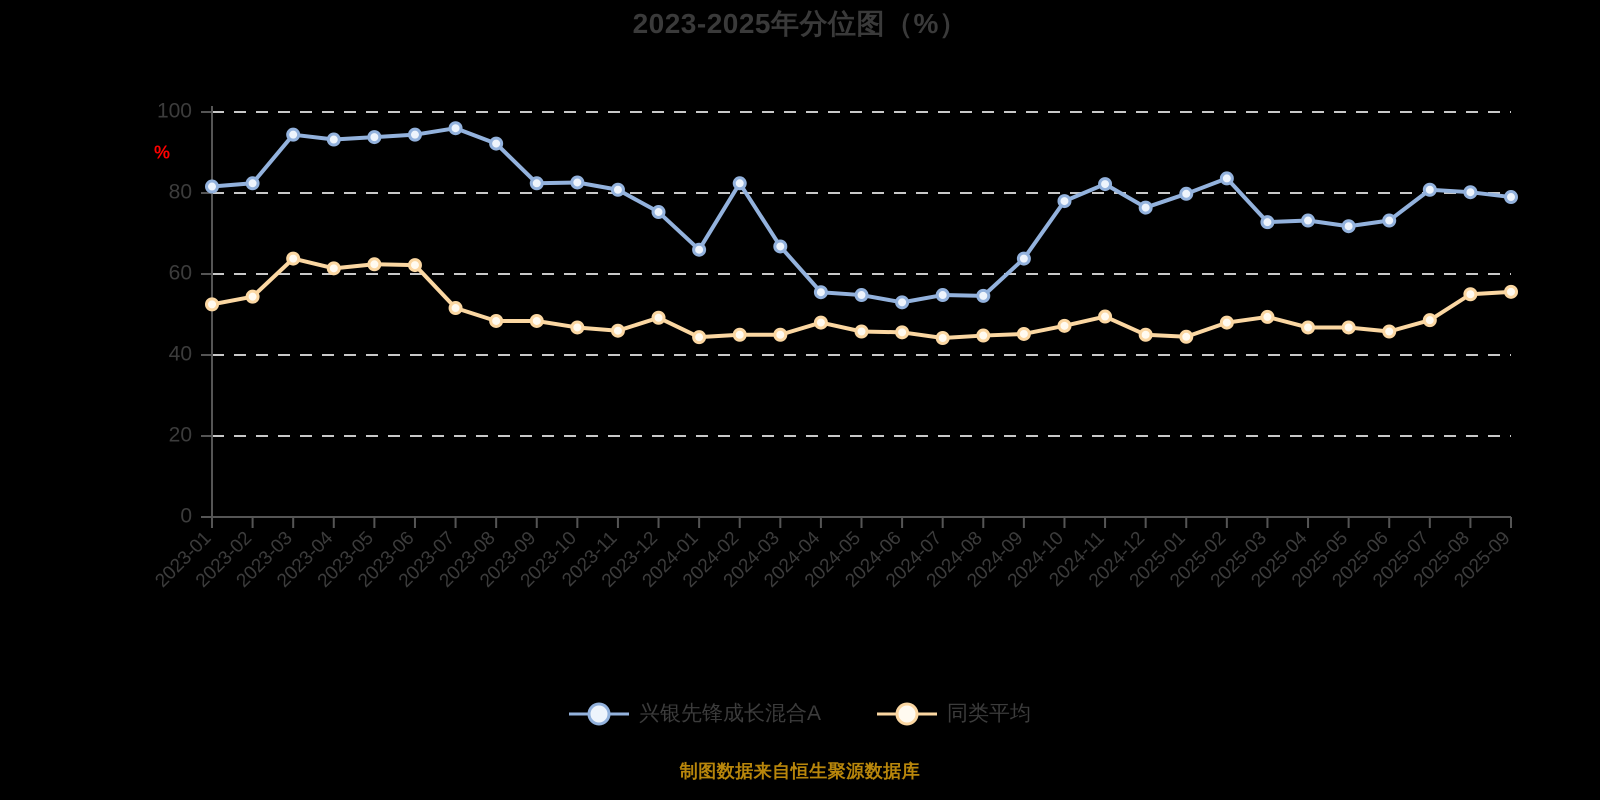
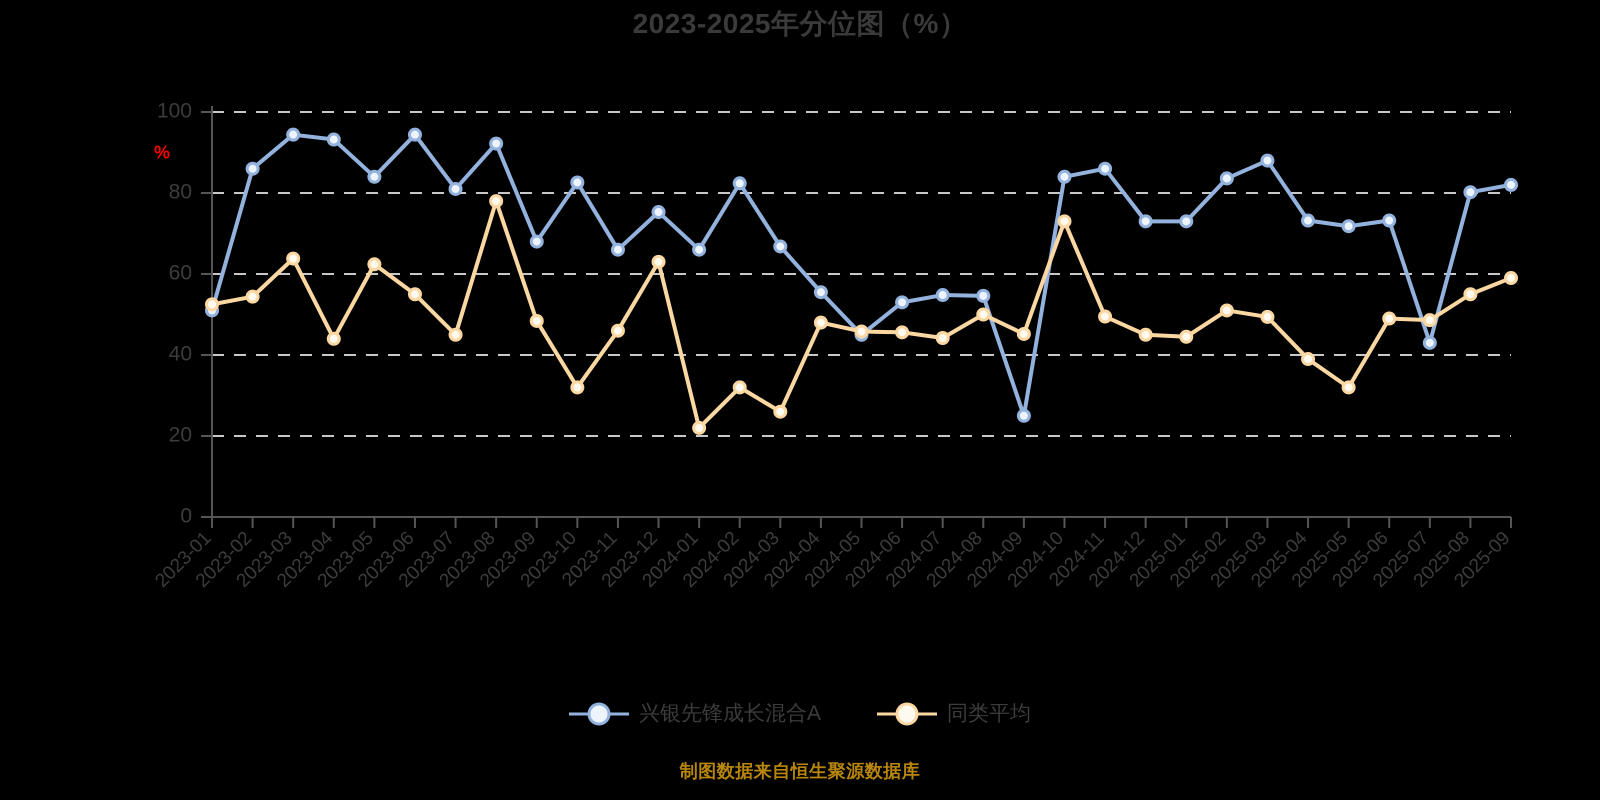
兴银先锋成长混合A/2023-01: 82 -> 51
兴银先锋成长混合A/2023-02: 82 -> 86
同类平均/2023-04: 61 -> 44
兴银先锋成长混合A/2023-05: 94 -> 84
同类平均/2023-06: 62 -> 55
兴银先锋成长混合A/2023-07: 96 -> 81
同类平均/2023-07: 52 -> 45
同类平均/2023-08: 48 -> 78
兴银先锋成长混合A/2023-09: 82 -> 68
同类平均/2023-10: 47 -> 32
兴银先锋成长混合A/2023-11: 81 -> 66
同类平均/2023-12: 49 -> 63
同类平均/2024-01: 44 -> 22
同类平均/2024-02: 45 -> 32
同类平均/2024-03: 45 -> 26
兴银先锋成长混合A/2024-05: 55 -> 45
同类平均/2024-08: 45 -> 50
兴银先锋成长混合A/2024-09: 64 -> 25
兴银先锋成长混合A/2024-10: 78 -> 84
同类平均/2024-10: 47 -> 73
兴银先锋成长混合A/2024-11: 82 -> 86
兴银先锋成长混合A/2024-12: 76 -> 73
兴银先锋成长混合A/2025-01: 80 -> 73
同类平均/2025-02: 48 -> 51
兴银先锋成长混合A/2025-03: 73 -> 88
同类平均/2025-04: 47 -> 39
同类平均/2025-05: 47 -> 32
同类平均/2025-06: 46 -> 49
兴银先锋成长混合A/2025-07: 81 -> 43
兴银先锋成长混合A/2025-09: 79 -> 82
同类平均/2025-09: 56 -> 59
